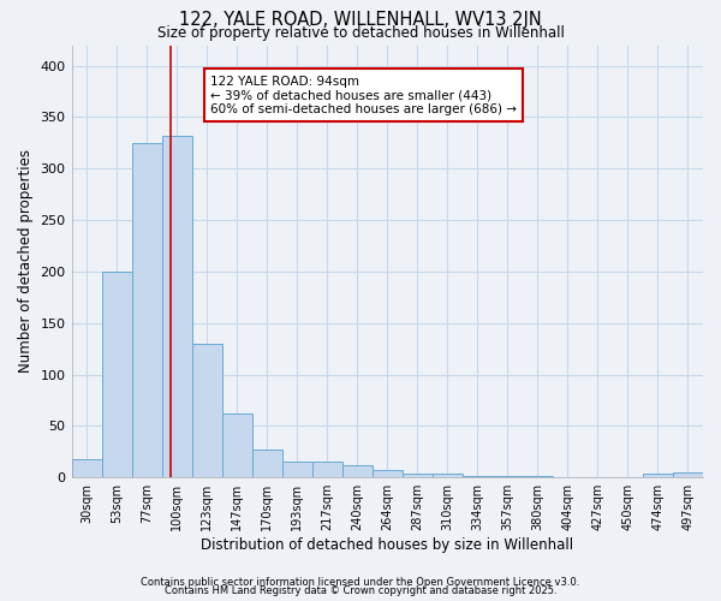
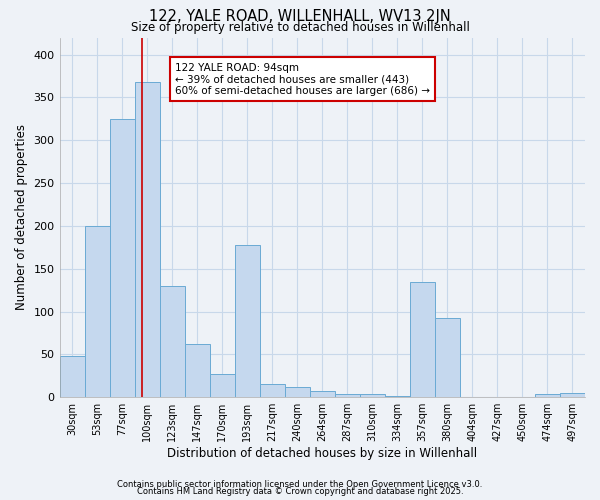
30sqm: 18 -> 48
100sqm: 332 -> 368
193sqm: 15 -> 178
357sqm: 1 -> 134
380sqm: 1 -> 92
